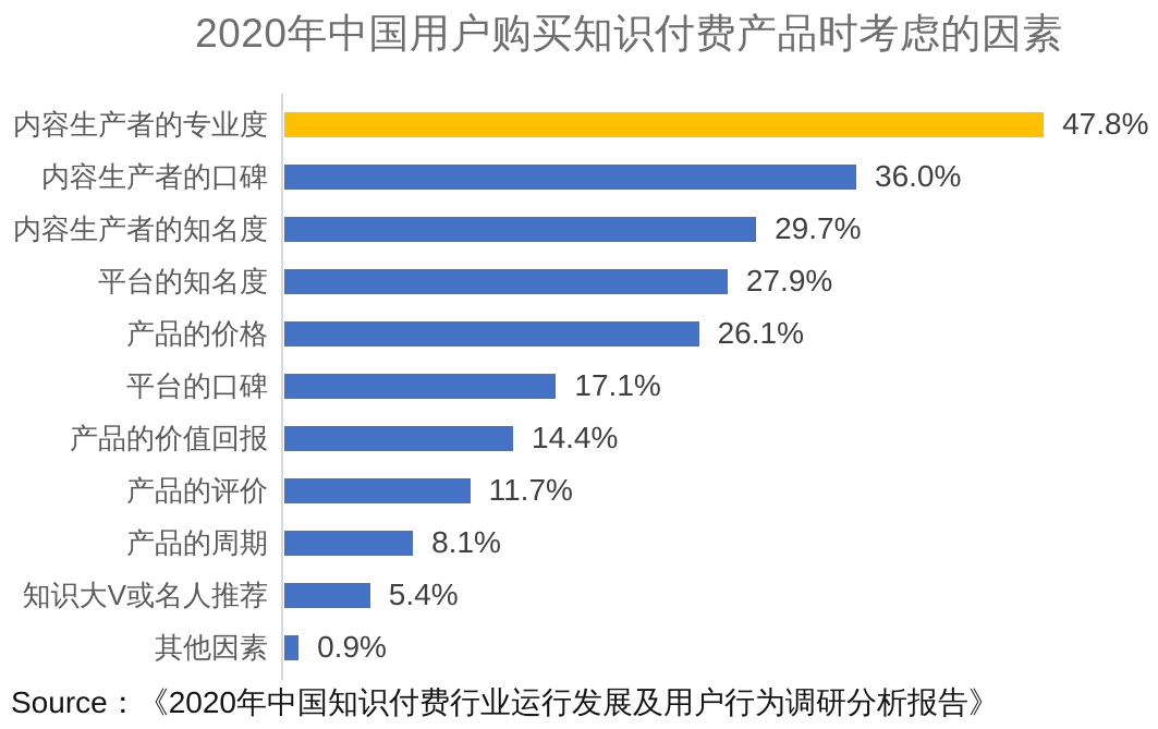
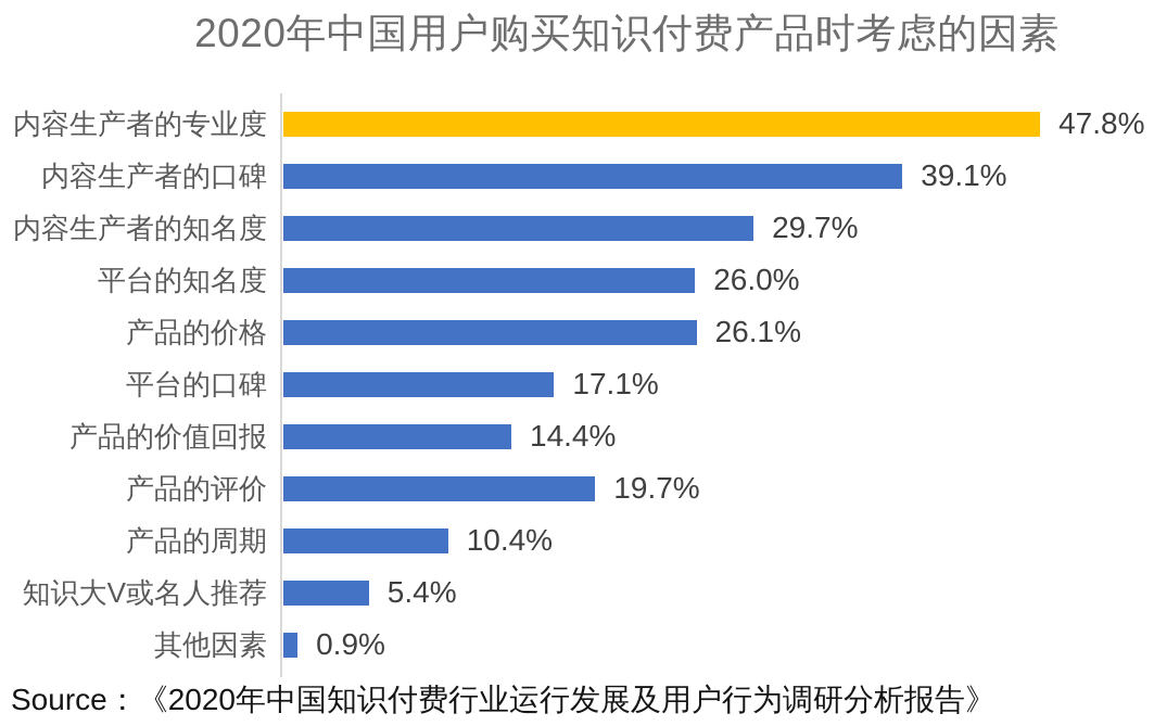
内容生产者的口碑: 36.0% -> 39.1%
平台的知名度: 27.9% -> 26.0%
产品的评价: 11.7% -> 19.7%
产品的周期: 8.1% -> 10.4%
